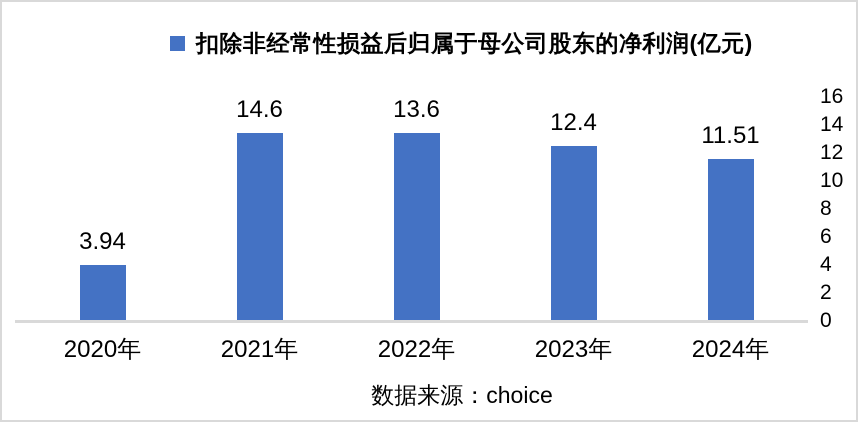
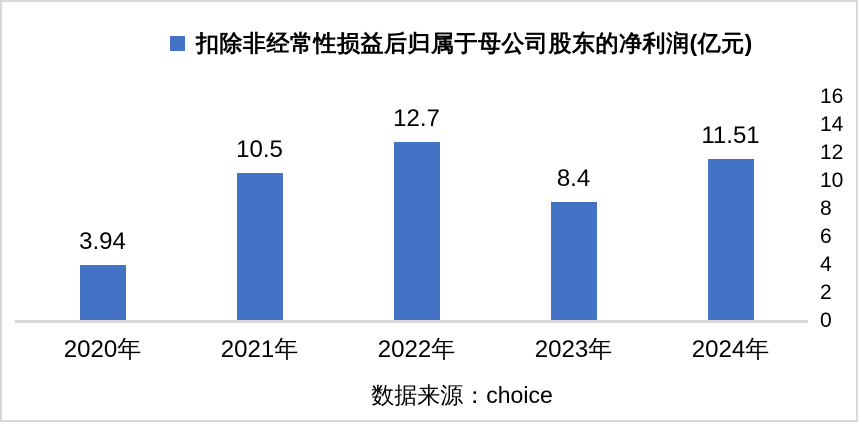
2021年: 14.6 -> 10.5
2022年: 13.6 -> 12.7
2023年: 12.4 -> 8.4
